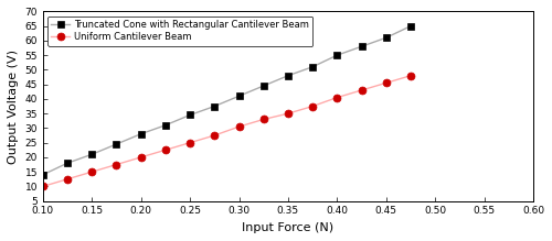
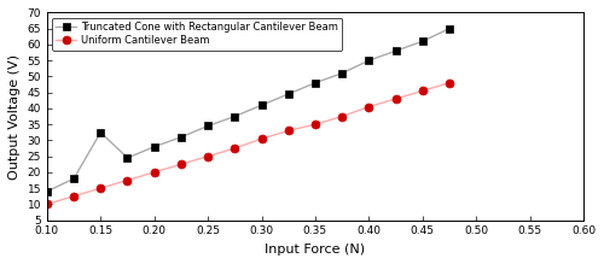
Truncated Cone with Rectangular Cantilever Beam/0.15: 21.0 -> 32.5
